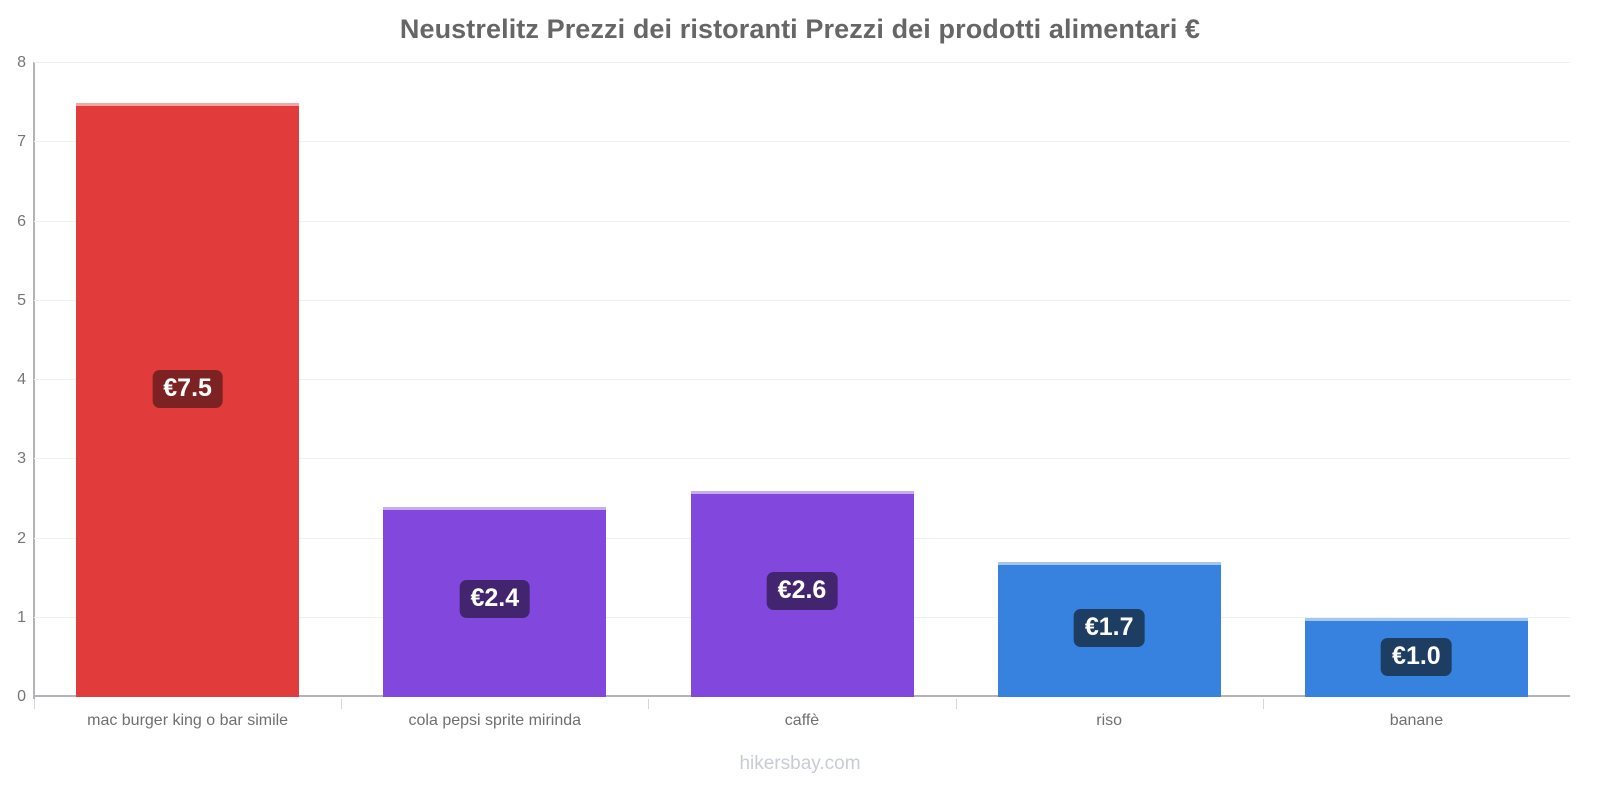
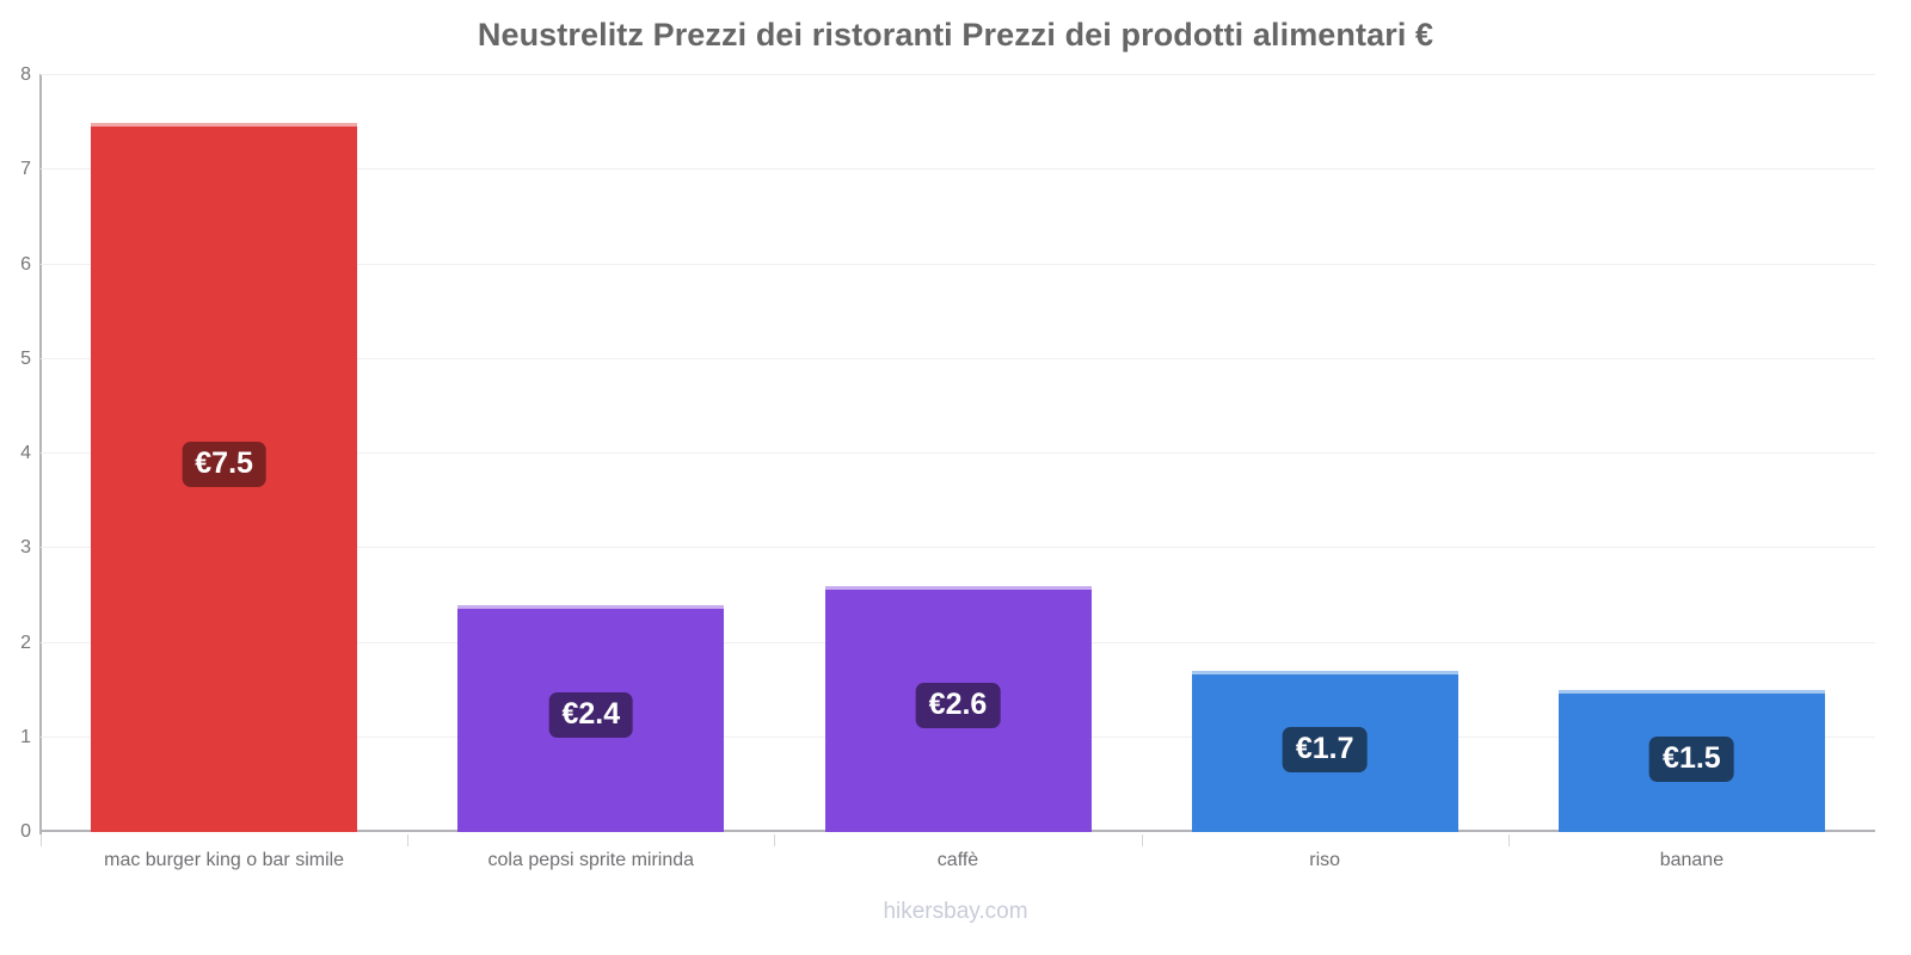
banane: €1.0 -> €1.5
